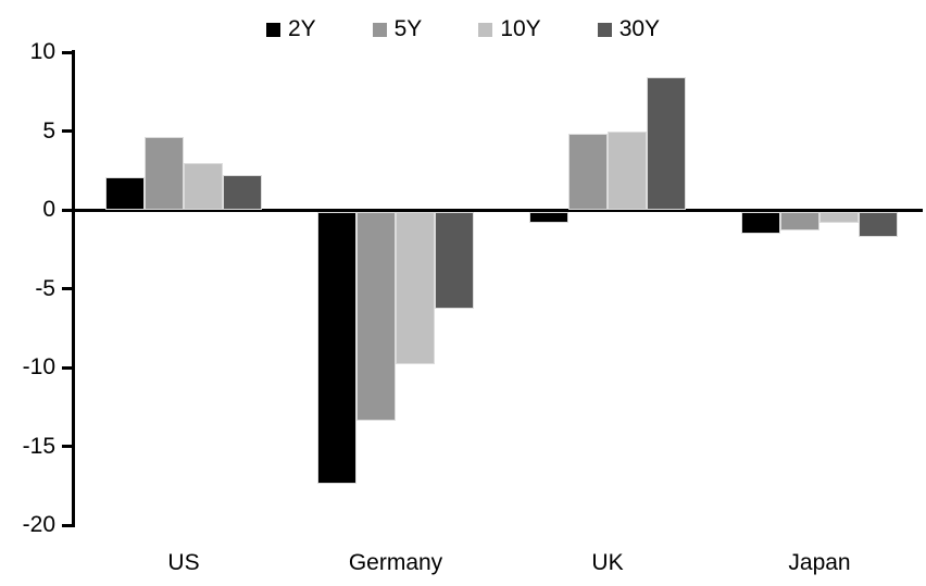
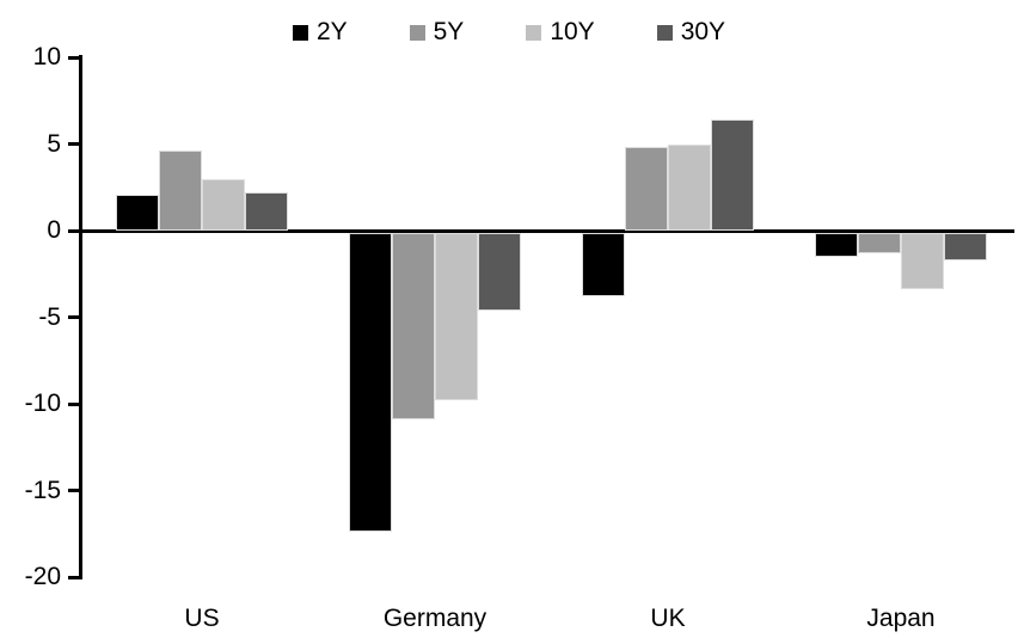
5Y/Germany: -13.4 -> -10.9
30Y/Germany: -6.3 -> -4.6
2Y/UK: -0.8 -> -3.8
30Y/UK: 8.4 -> 6.4
10Y/Japan: -0.8 -> -3.4
